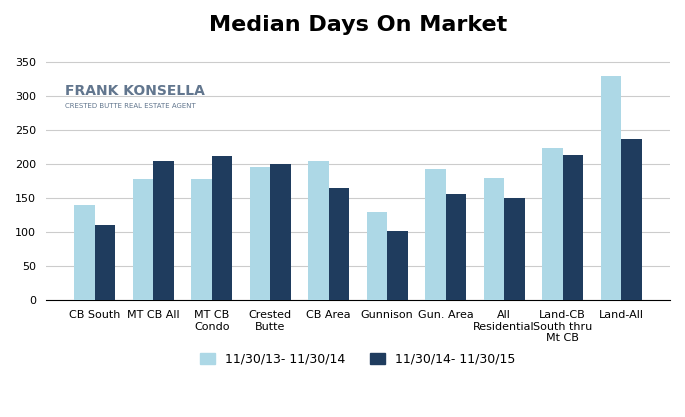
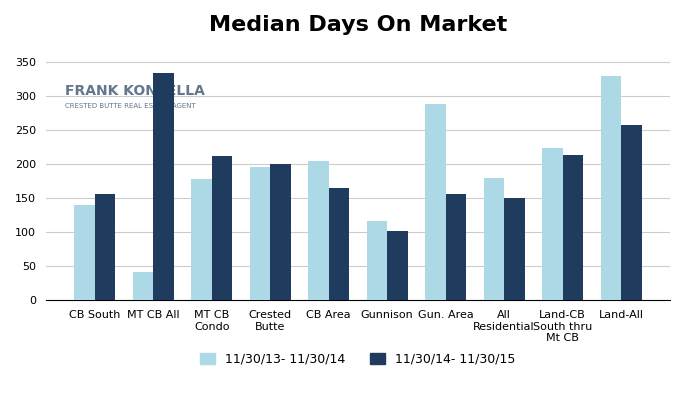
11/30/14- 11/30/15/CB South: 110 -> 156
11/30/13- 11/30/14/MT CB All: 178 -> 42
11/30/14- 11/30/15/MT CB All: 205 -> 334
11/30/13- 11/30/14/Gunnison: 130 -> 116
11/30/13- 11/30/14/Gun. Area: 193 -> 288
11/30/14- 11/30/15/Land-All: 237 -> 258
